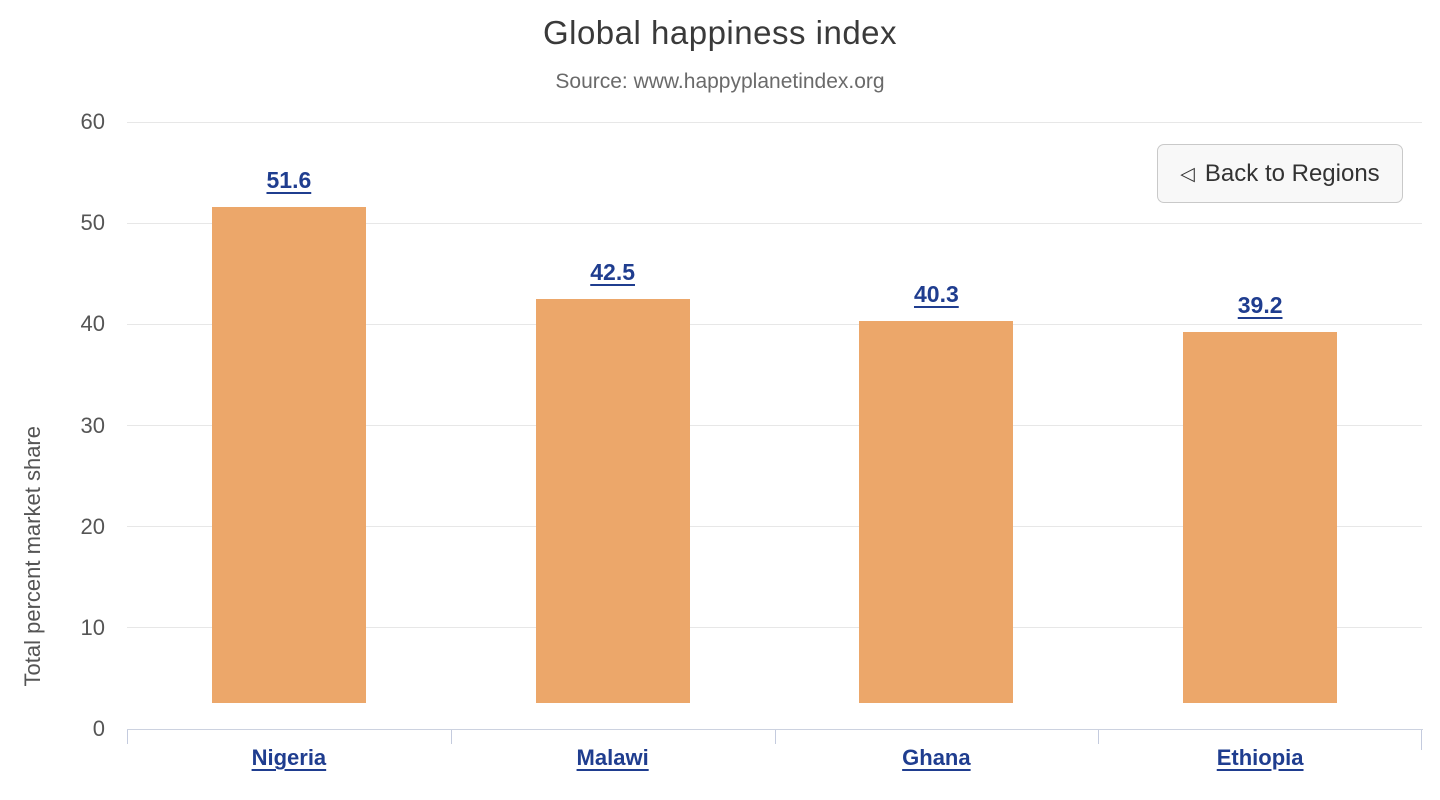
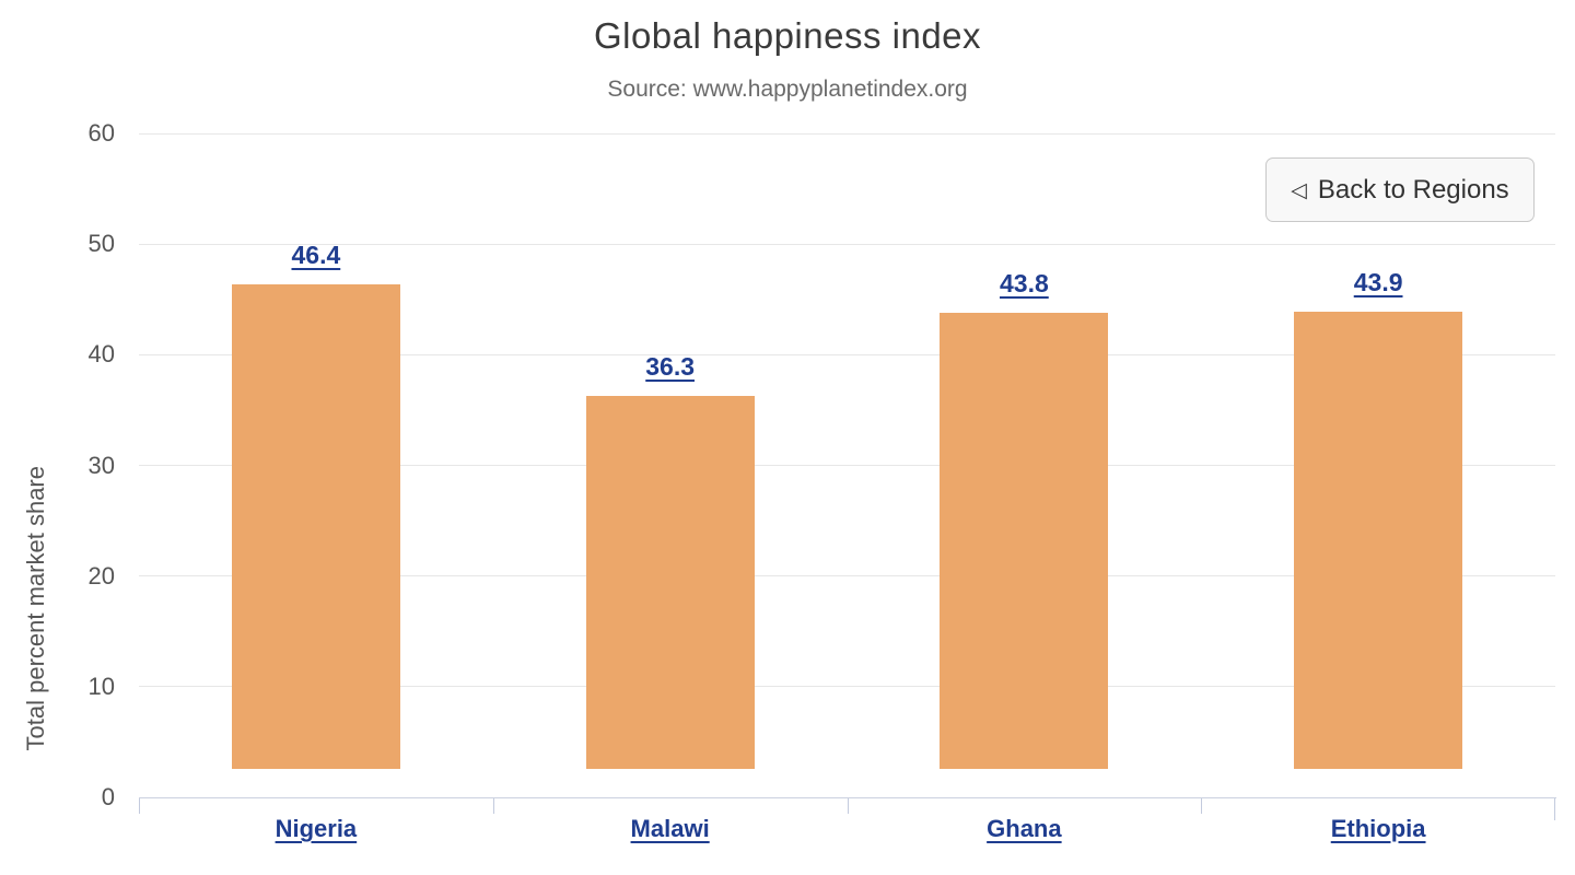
Nigeria: 51.6 -> 46.4
Malawi: 42.5 -> 36.3
Ghana: 40.3 -> 43.8
Ethiopia: 39.2 -> 43.9
